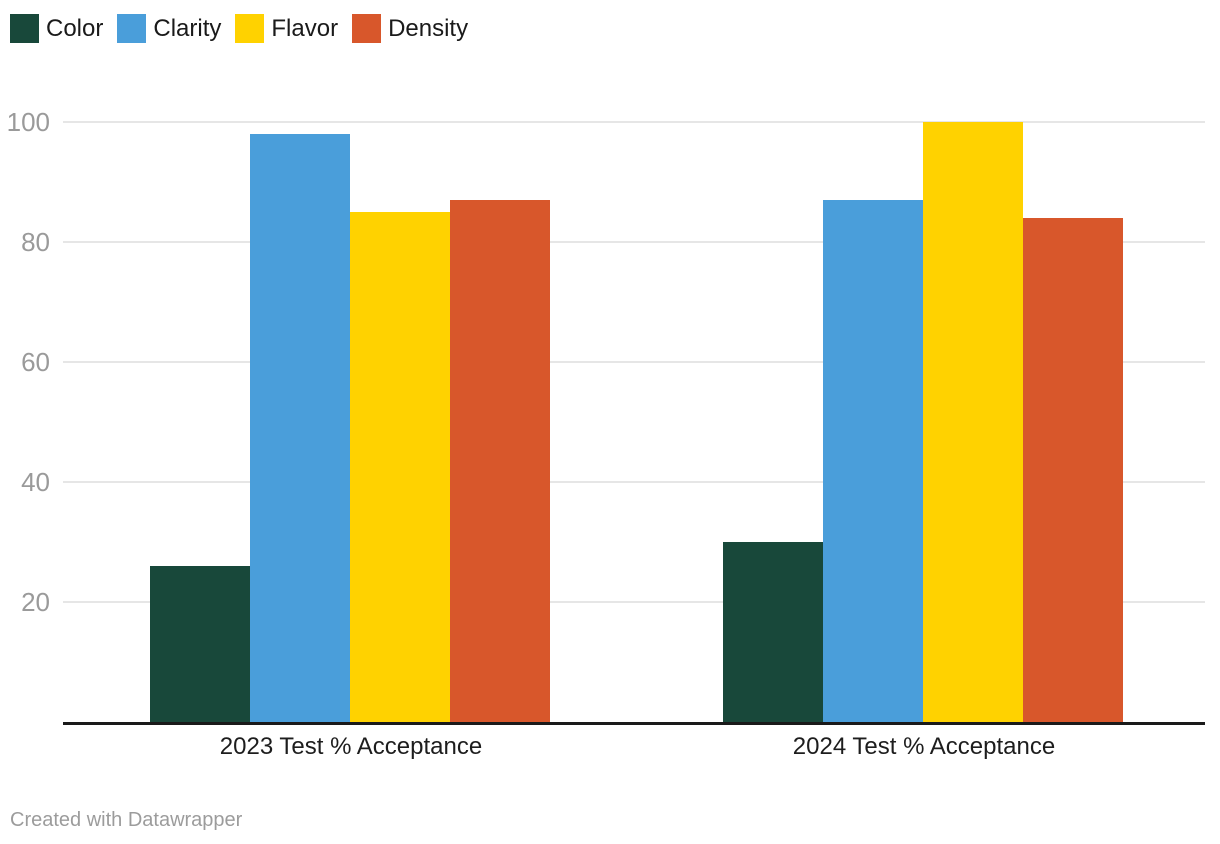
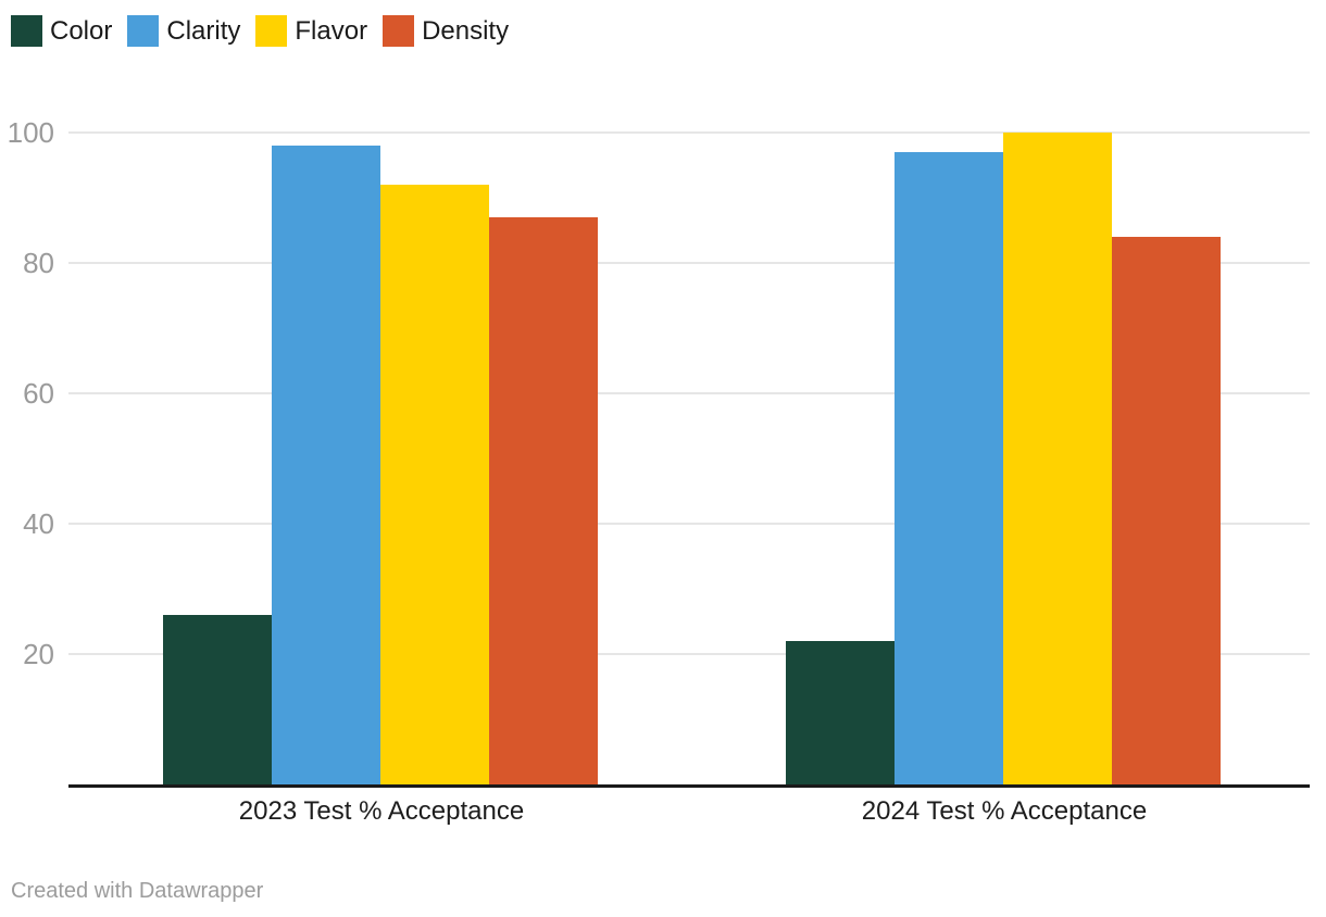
Flavor/2023 Test % Acceptance: 85 -> 92
Color/2024 Test % Acceptance: 30 -> 22
Clarity/2024 Test % Acceptance: 87 -> 97
